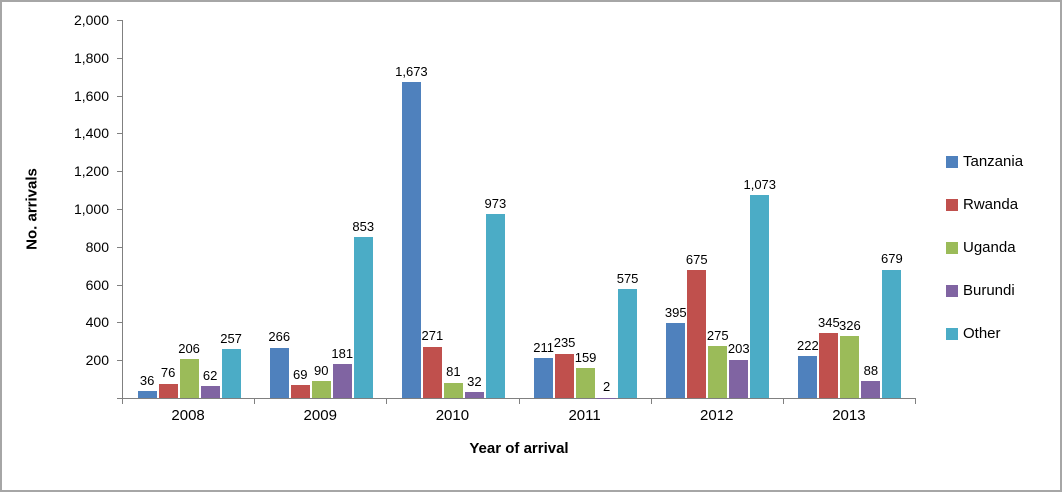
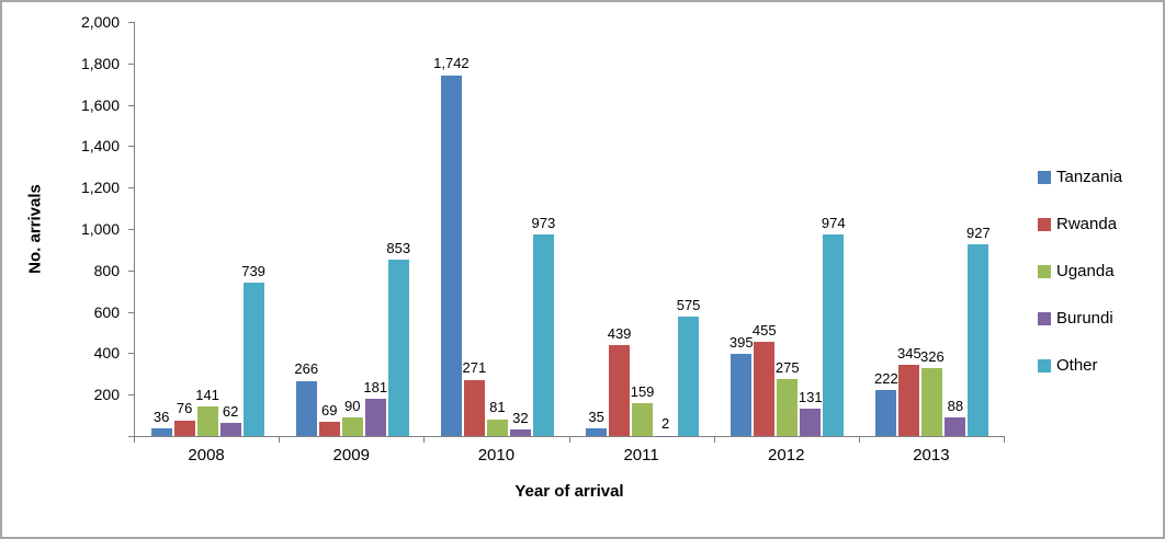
Uganda/2008: 206 -> 141
Other/2008: 257 -> 739
Tanzania/2010: 1,673 -> 1,742
Tanzania/2011: 211 -> 35
Rwanda/2011: 235 -> 439
Rwanda/2012: 675 -> 455
Burundi/2012: 203 -> 131
Other/2012: 1,073 -> 974
Other/2013: 679 -> 927
